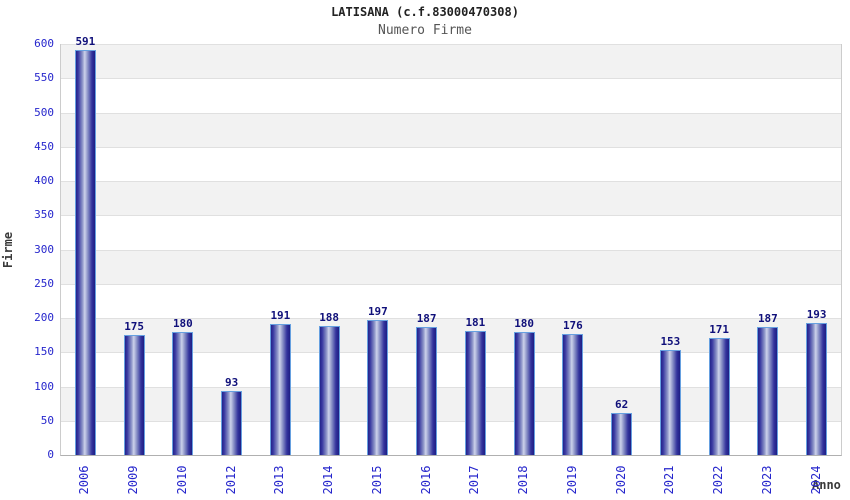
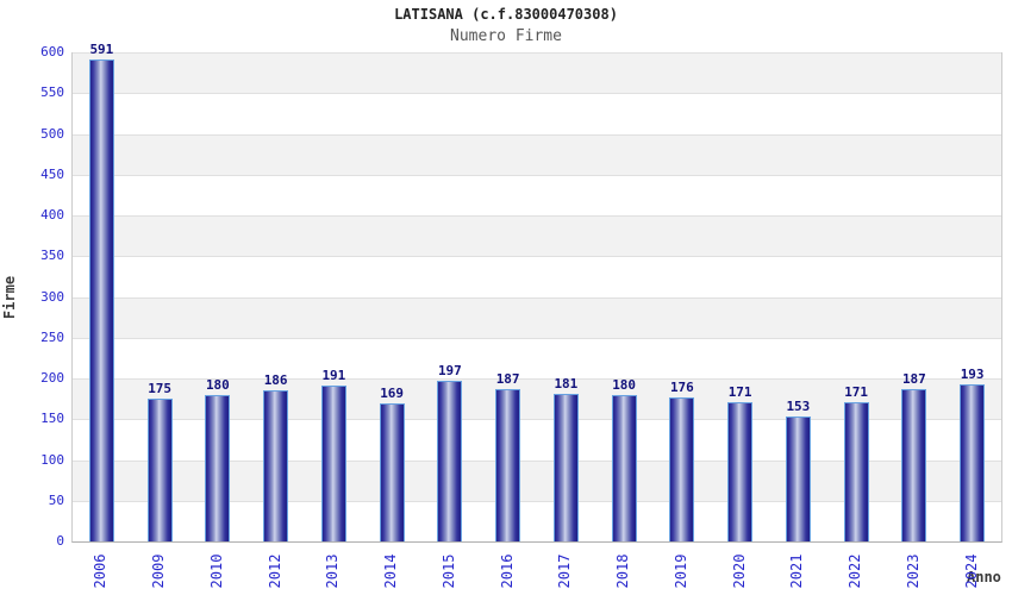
2012: 93 -> 186
2014: 188 -> 169
2020: 62 -> 171
